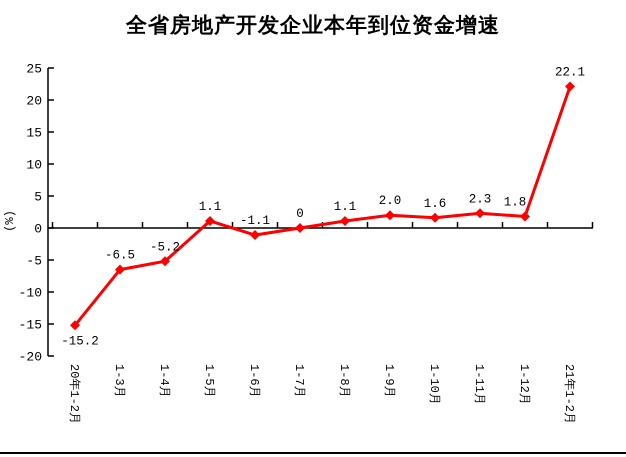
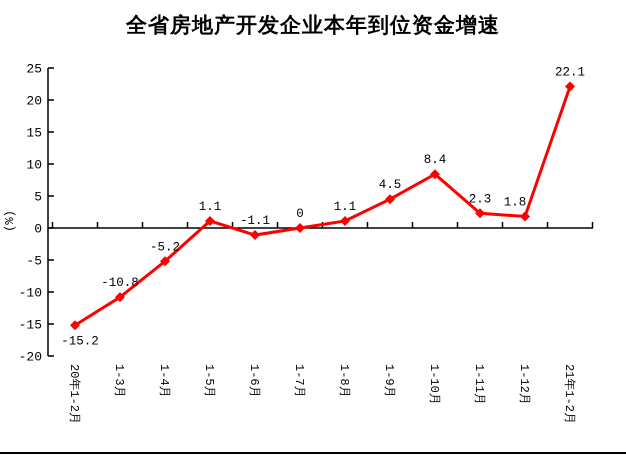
1-3月: -6.5 -> -10.8
1-9月: 2.0 -> 4.5
1-10月: 1.6 -> 8.4
